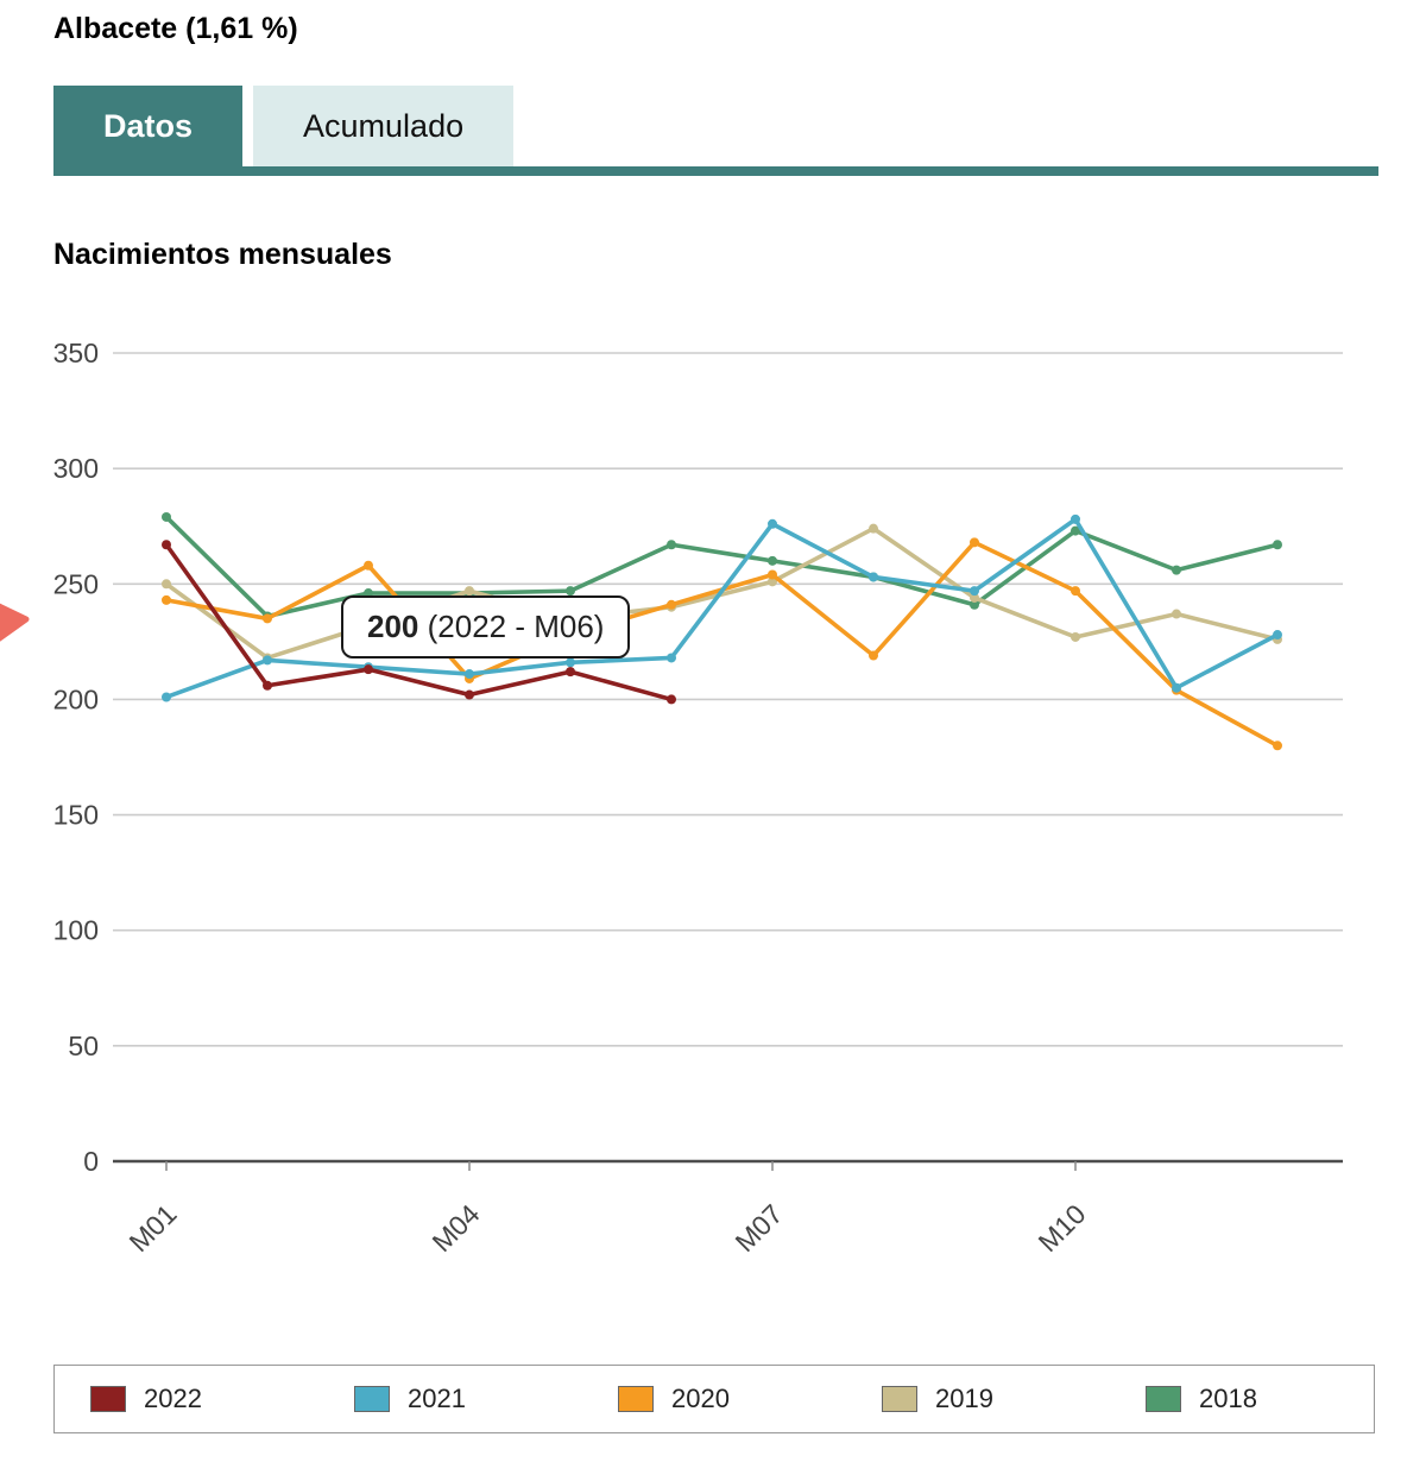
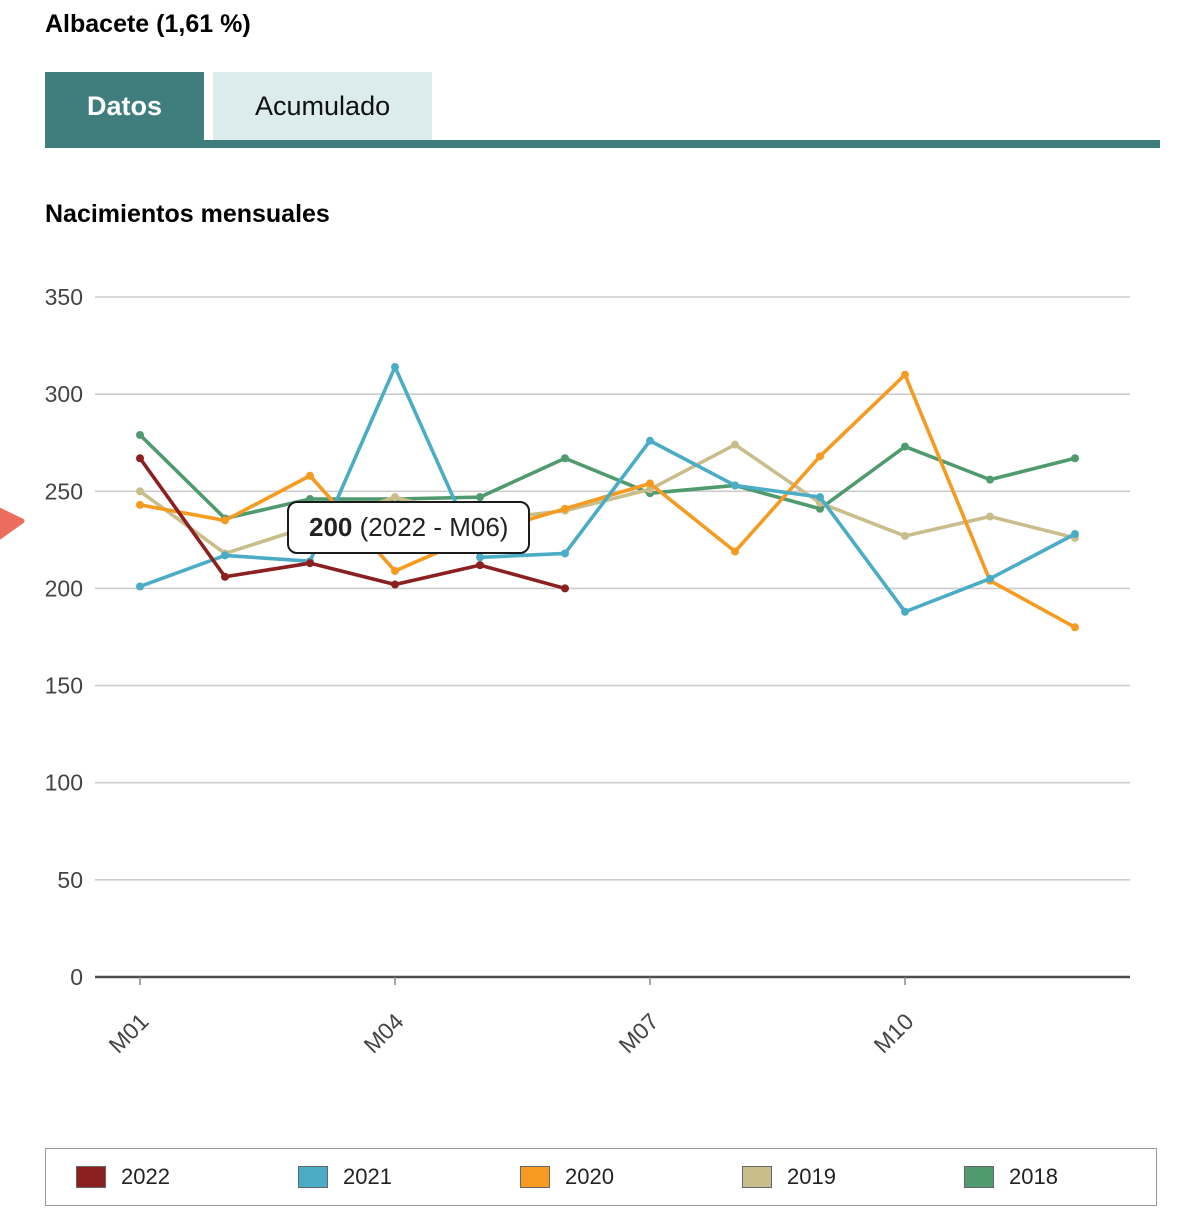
2021/M04: 211 -> 314
2018/M07: 260 -> 249
2021/M10: 278 -> 188
2020/M10: 247 -> 310
